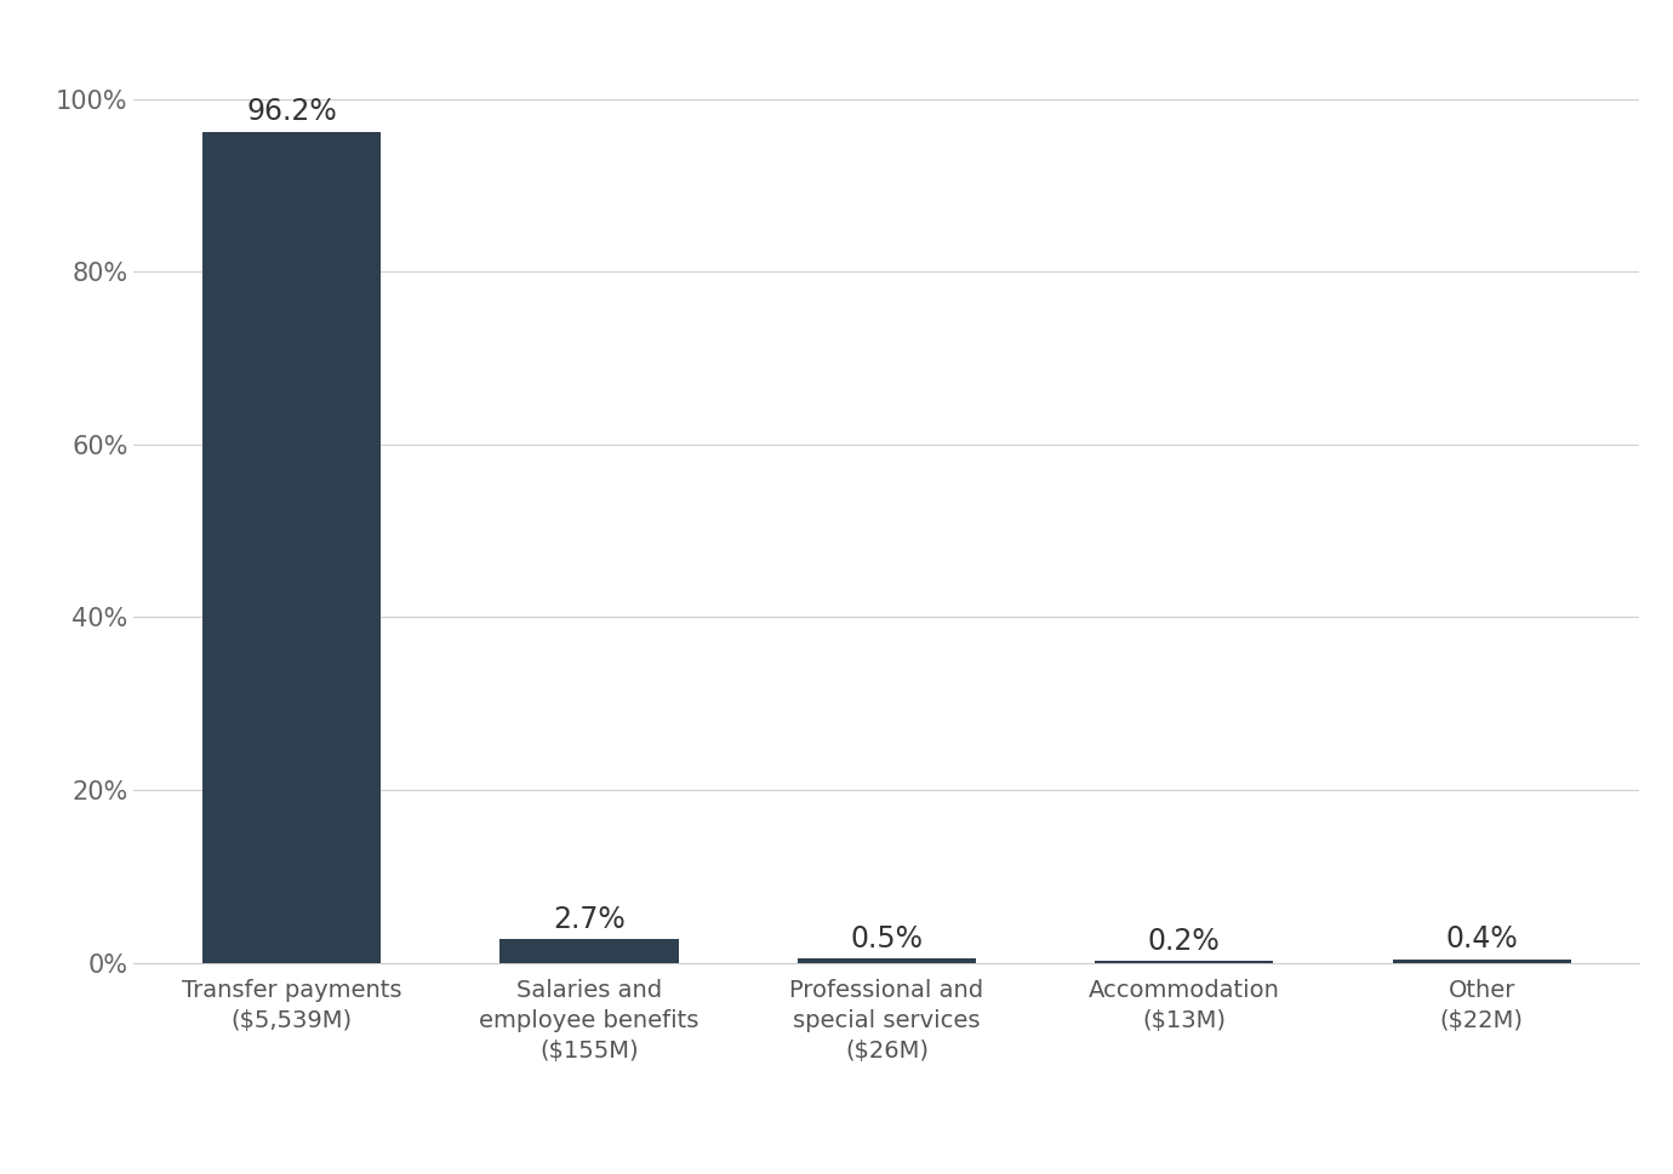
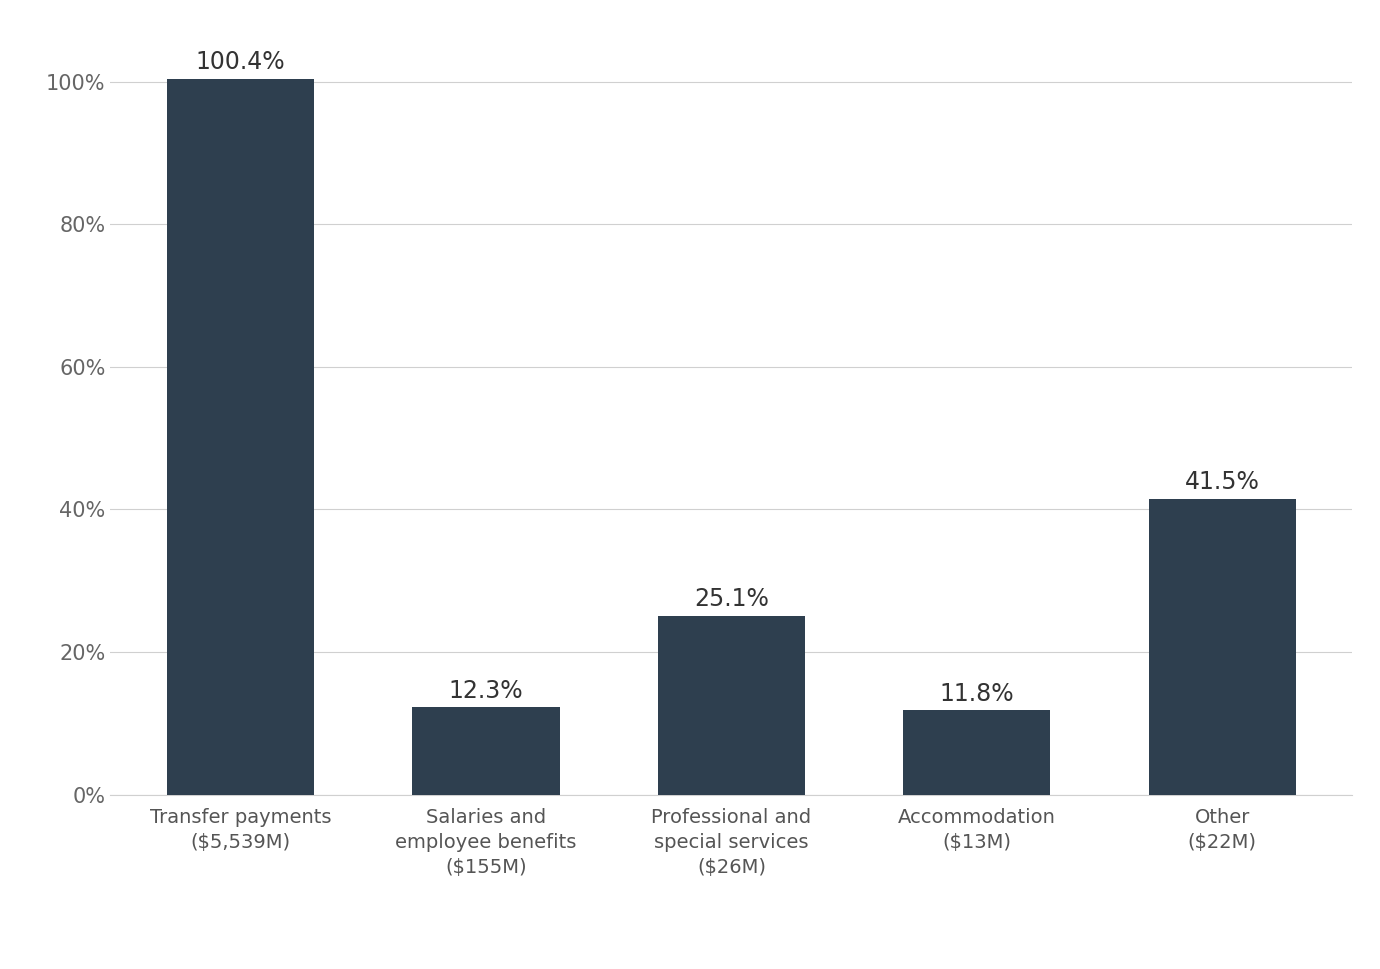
Transfer payments ($5,539M): 96.2% -> 100.4%
Salaries and employee benefits ($155M): 2.7% -> 12.3%
Professional and special services ($26M): 0.5% -> 25.1%
Accommodation ($13M): 0.2% -> 11.8%
Other ($22M): 0.4% -> 41.5%
